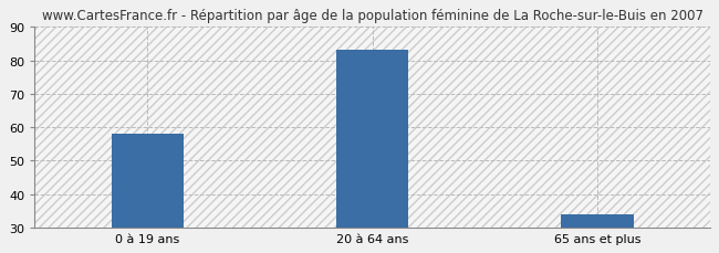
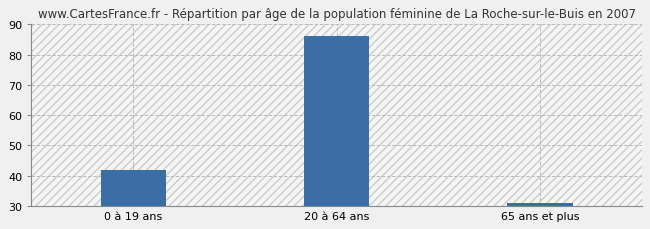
0 à 19 ans: 58 -> 42
20 à 64 ans: 83 -> 86
65 ans et plus: 34 -> 31
